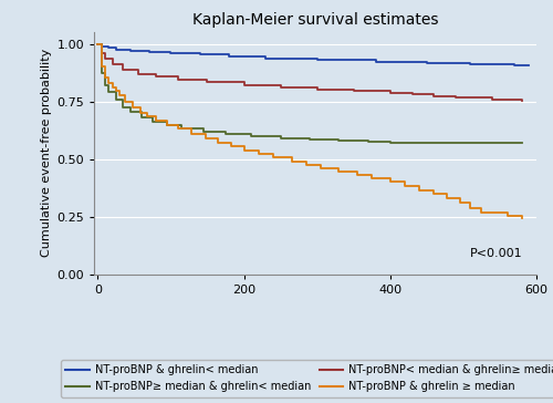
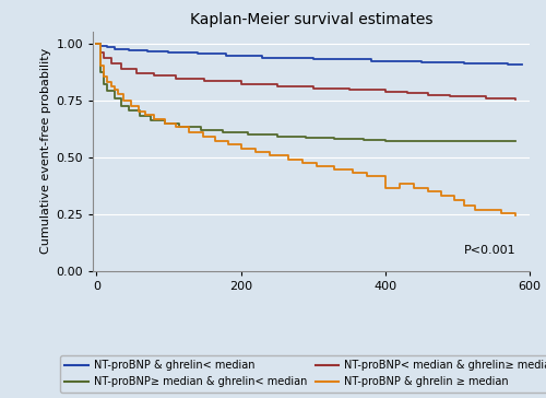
NT-proBNP & ghrelin ≥ median/400: 0.400 -> 0.365
